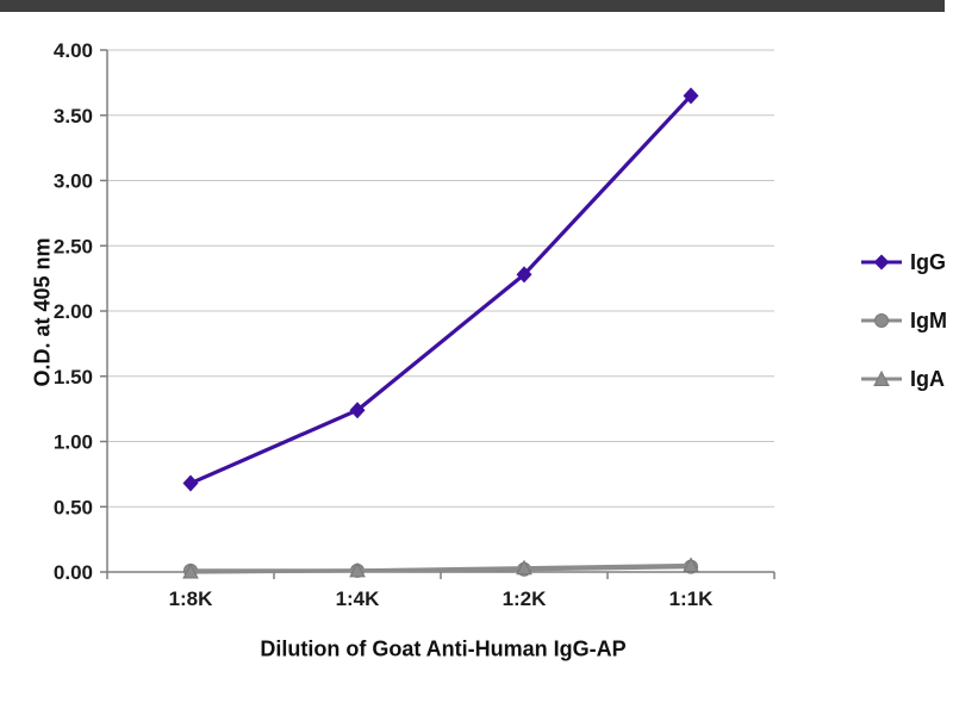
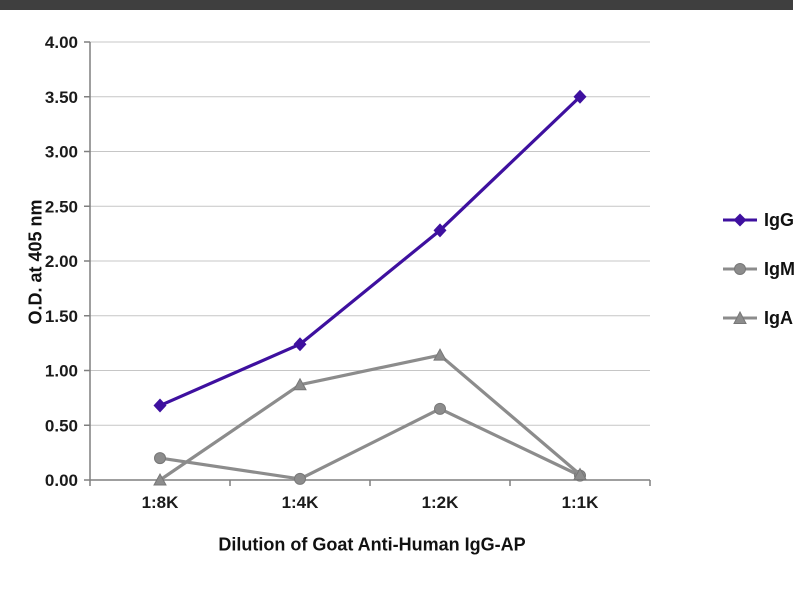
IgM/1:8K: 0.01 -> 0.20
IgA/1:4K: 0.01 -> 0.87
IgM/1:2K: 0.02 -> 0.65
IgA/1:2K: 0.03 -> 1.14
IgG/1:1K: 3.65 -> 3.50
